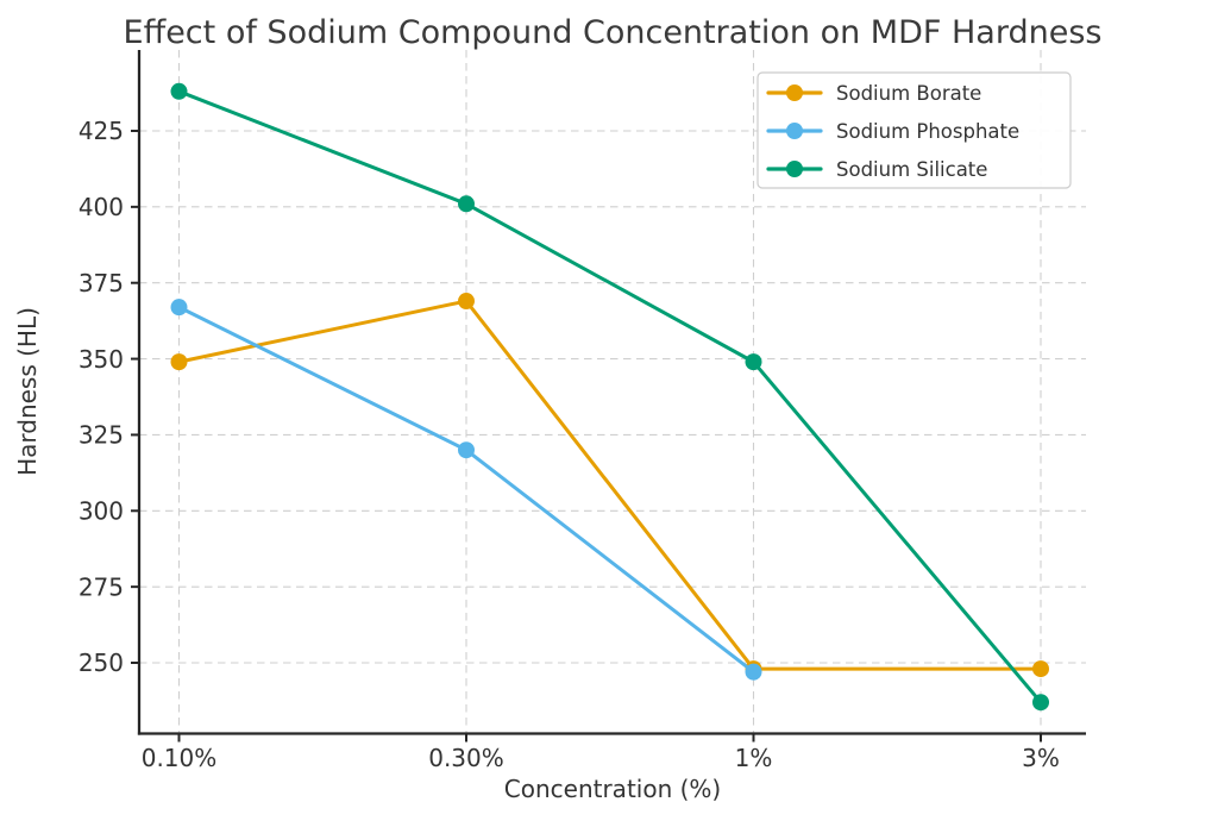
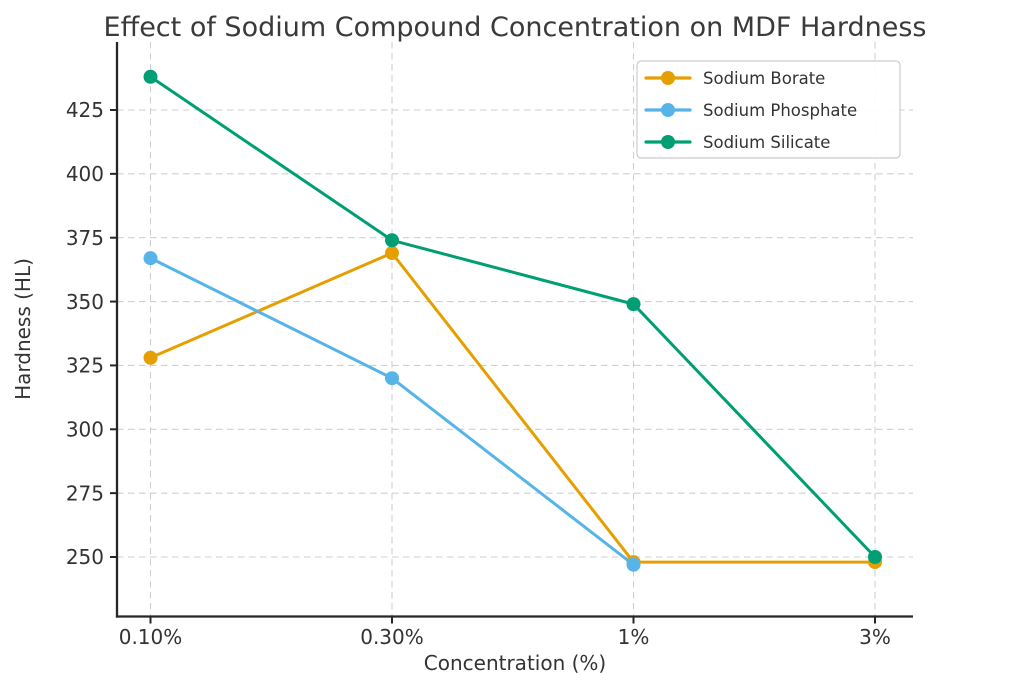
Sodium Borate/0.10%: 349 -> 328
Sodium Silicate/0.30%: 401 -> 374
Sodium Silicate/3%: 237 -> 250
